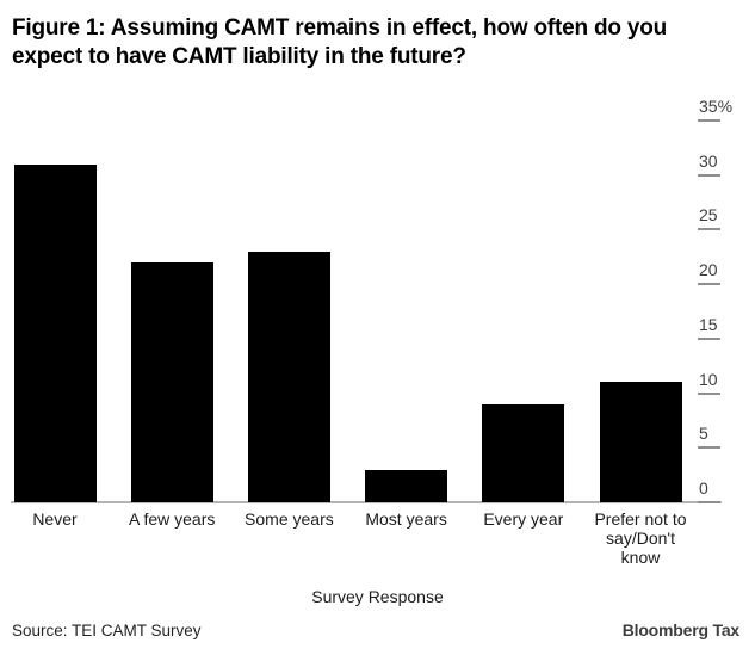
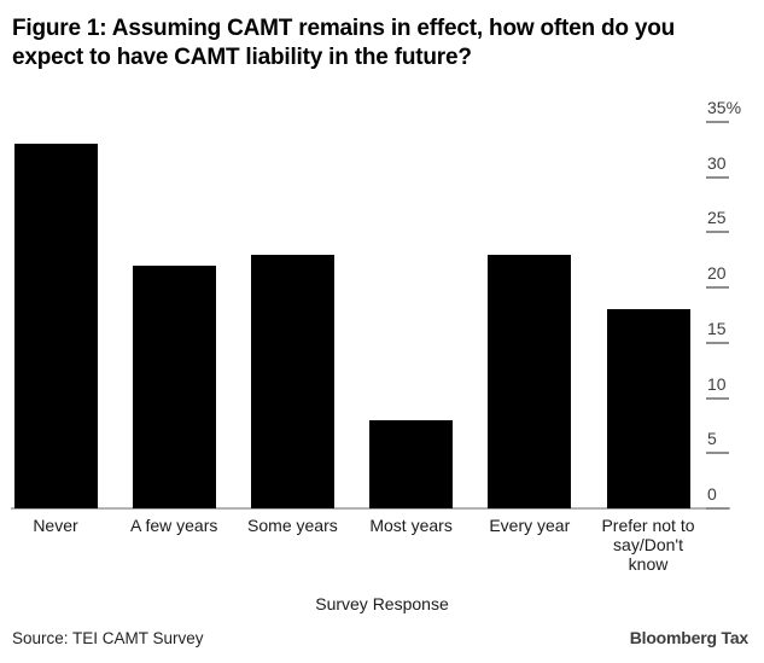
Never: 31% -> 33%
Most years: 3% -> 8%
Every year: 9% -> 23%
Prefer not to say/Don't know: 11% -> 18%
